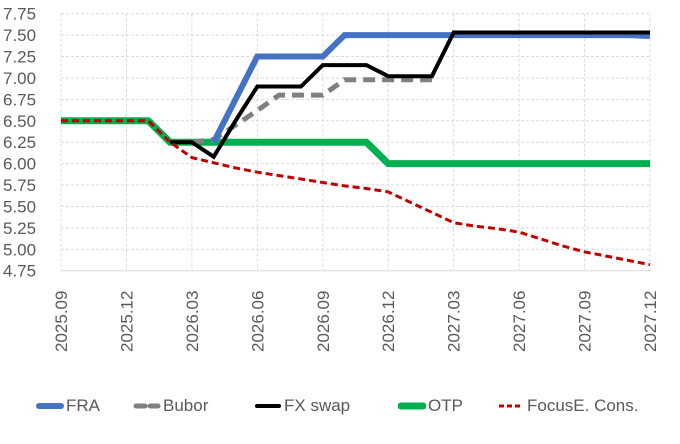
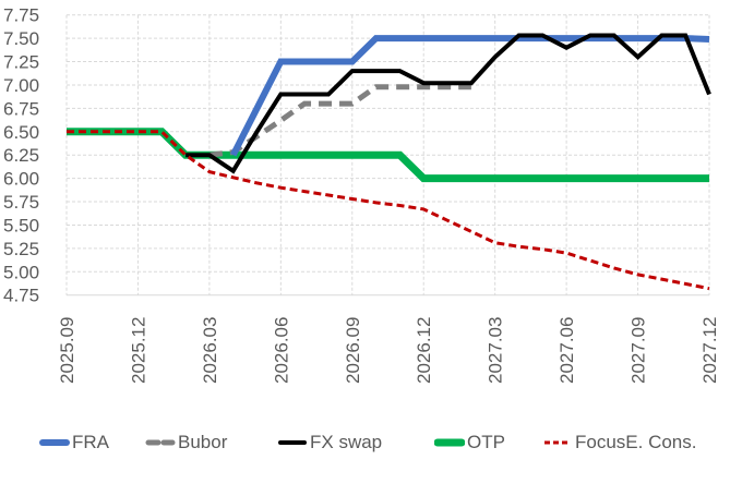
FX swap/2027.03: 7.5 -> 7.3
FX swap/2027.06: 7.5 -> 7.4
FX swap/2027.09: 7.5 -> 7.3
FX swap/2027.12: 7.5 -> 6.9
